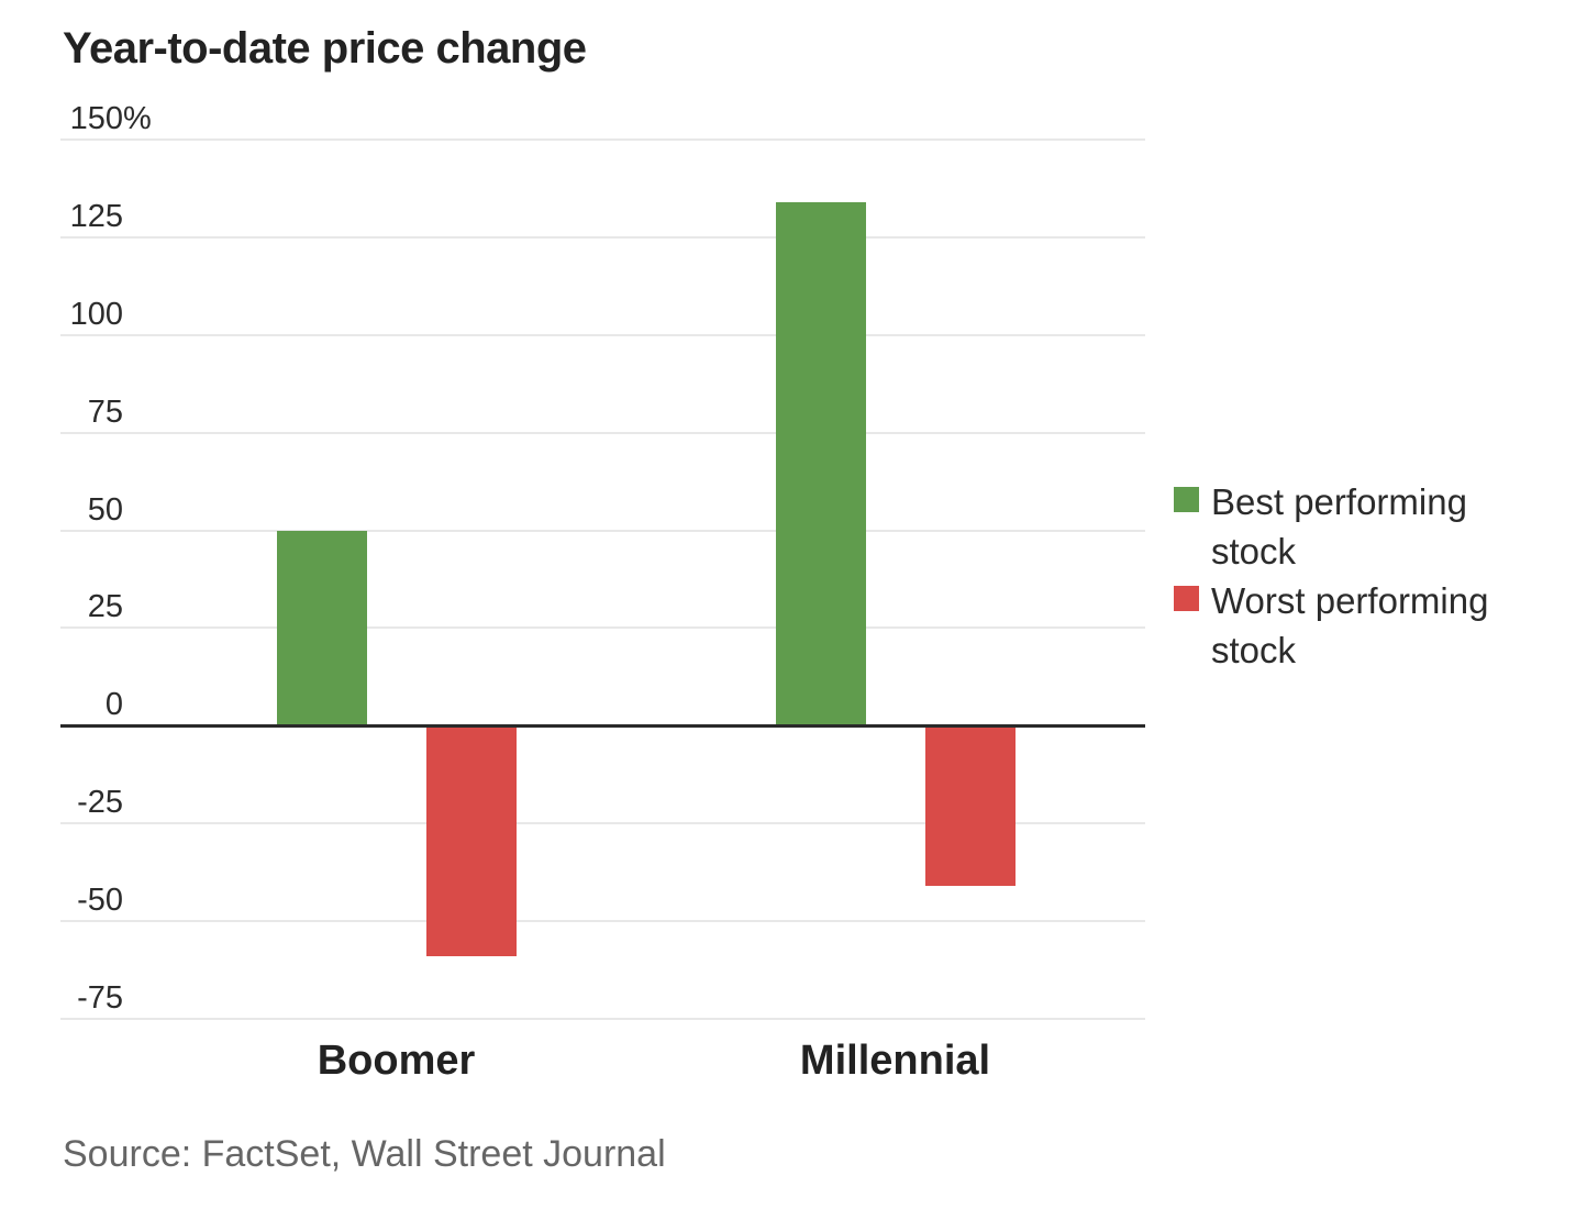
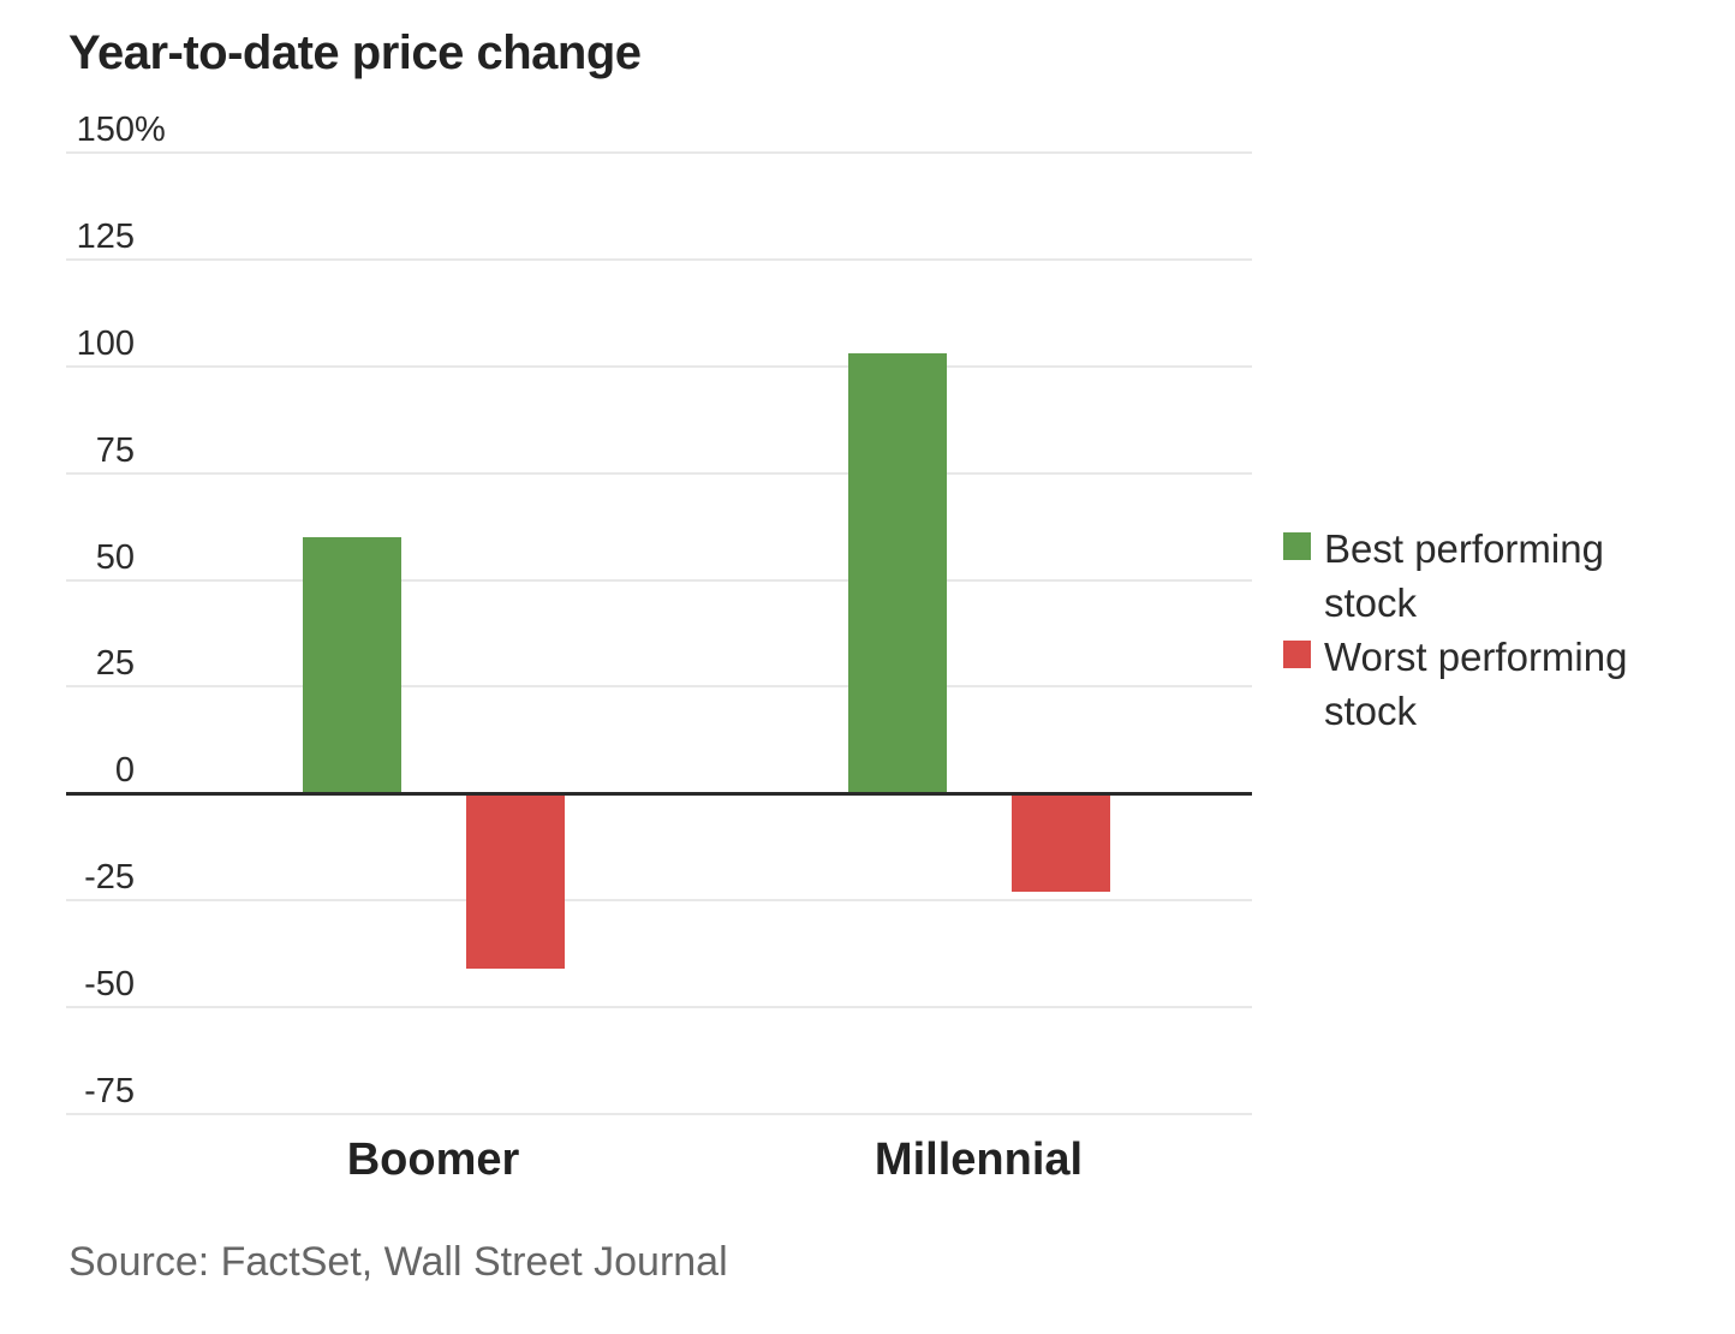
Best performing stock/Boomer: 50 -> 60
Worst performing stock/Boomer: -59 -> -41
Best performing stock/Millennial: 134 -> 103
Worst performing stock/Millennial: -41 -> -23
